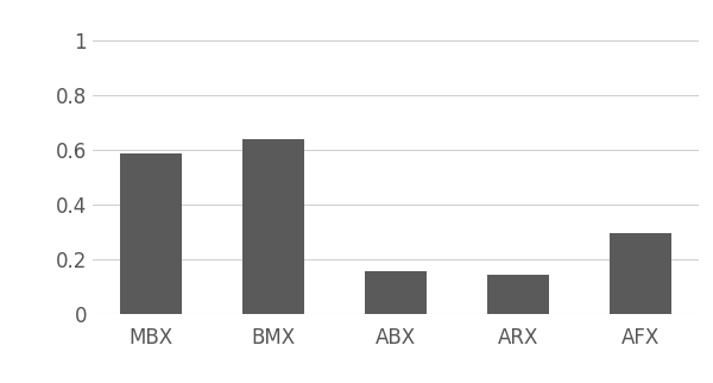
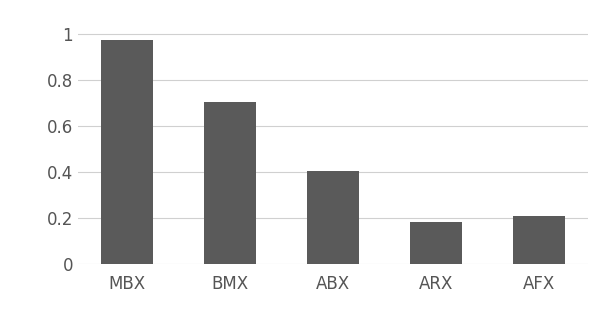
MBX: 0.590 -> 0.975
BMX: 0.640 -> 0.705
ABX: 0.155 -> 0.405
ARX: 0.145 -> 0.185
AFX: 0.295 -> 0.210
